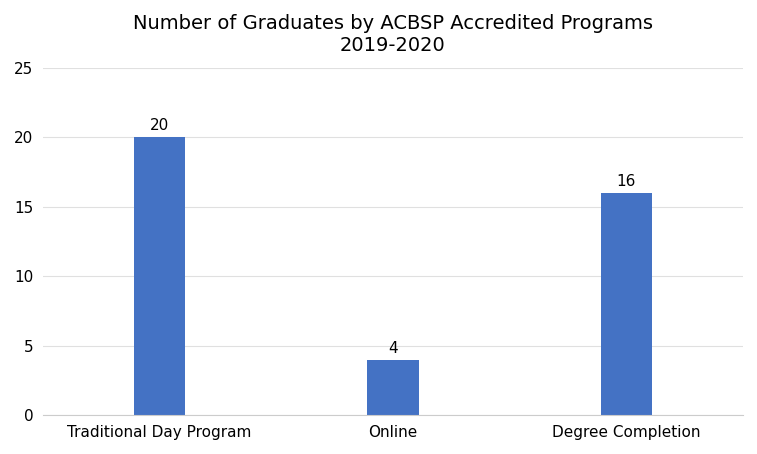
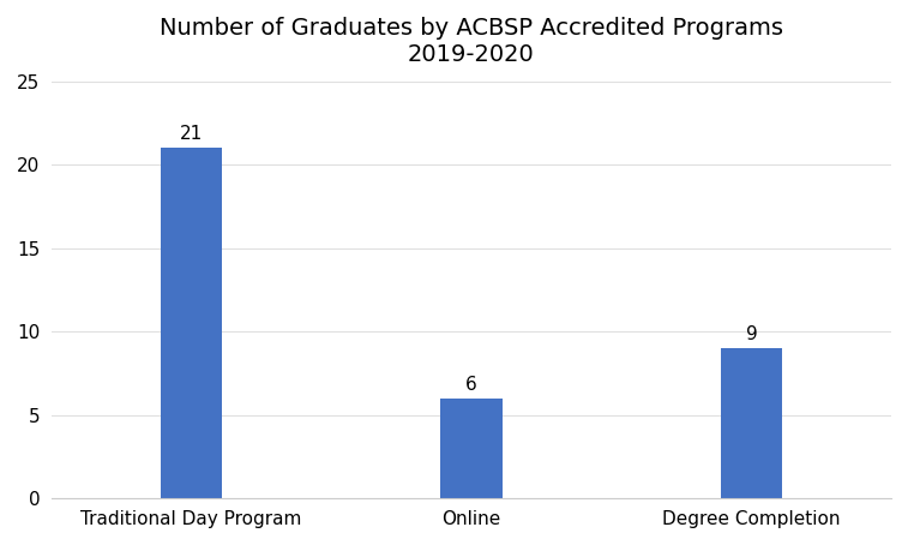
Traditional Day Program: 20 -> 21
Online: 4 -> 6
Degree Completion: 16 -> 9
